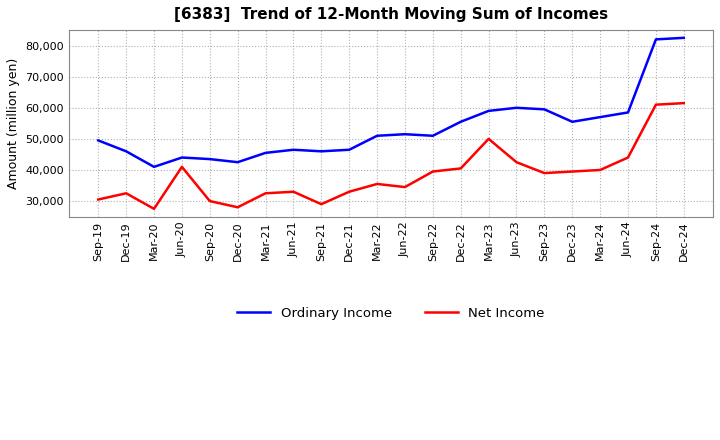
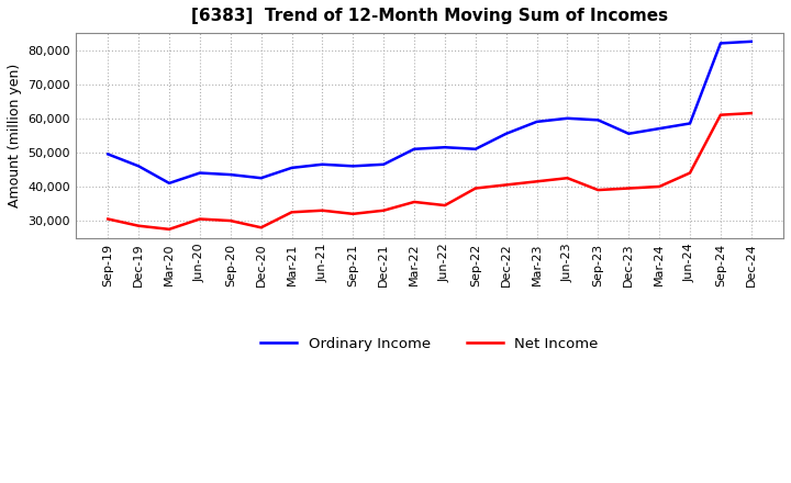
Net Income/Dec-19: 32,500 -> 28,500
Net Income/Jun-20: 41,000 -> 30,500
Net Income/Sep-21: 29,000 -> 32,000
Net Income/Mar-23: 50,000 -> 41,500
